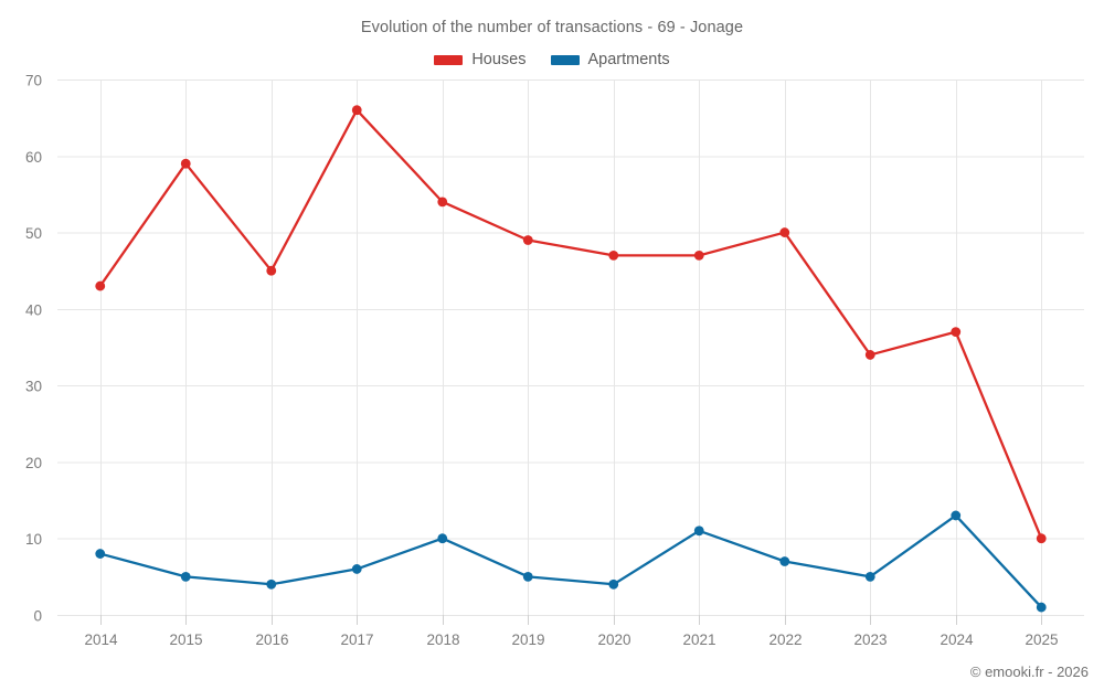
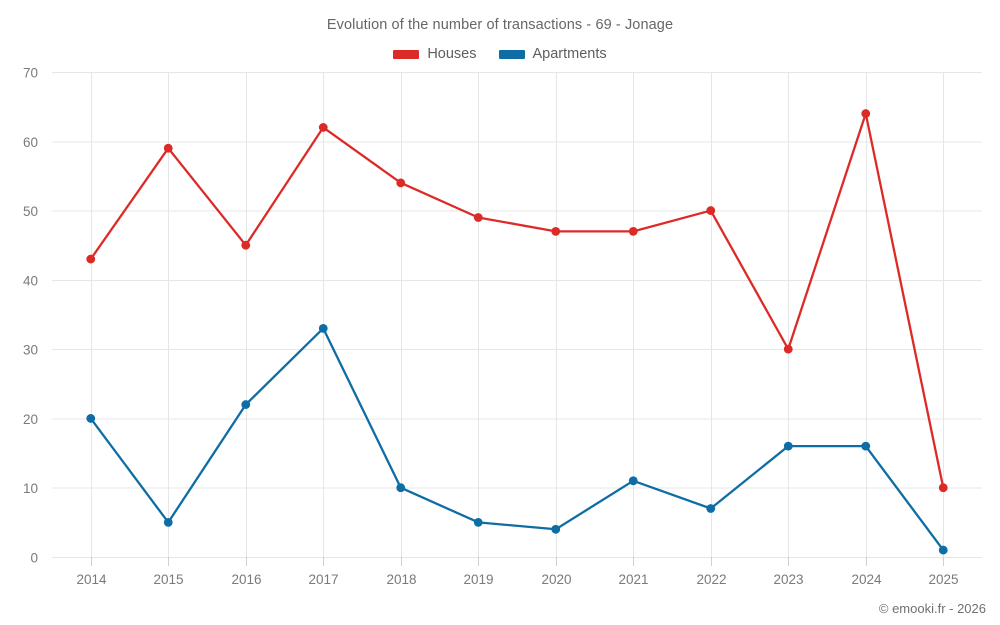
Apartments/2014: 8 -> 20
Apartments/2016: 4 -> 22
Houses/2017: 66 -> 62
Apartments/2017: 6 -> 33
Houses/2023: 34 -> 30
Apartments/2023: 5 -> 16
Houses/2024: 37 -> 64
Apartments/2024: 13 -> 16
